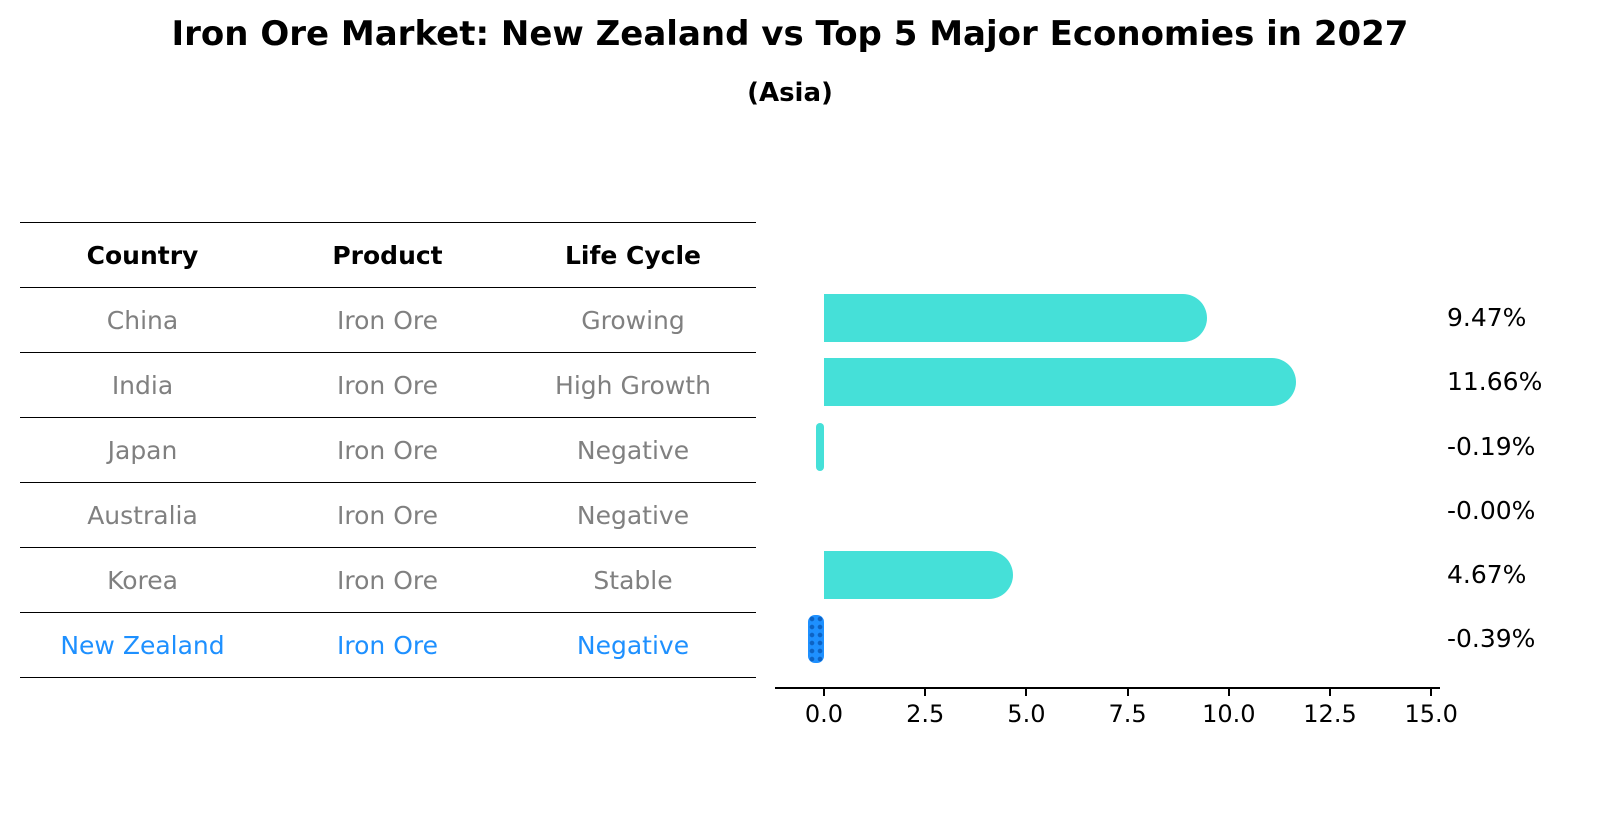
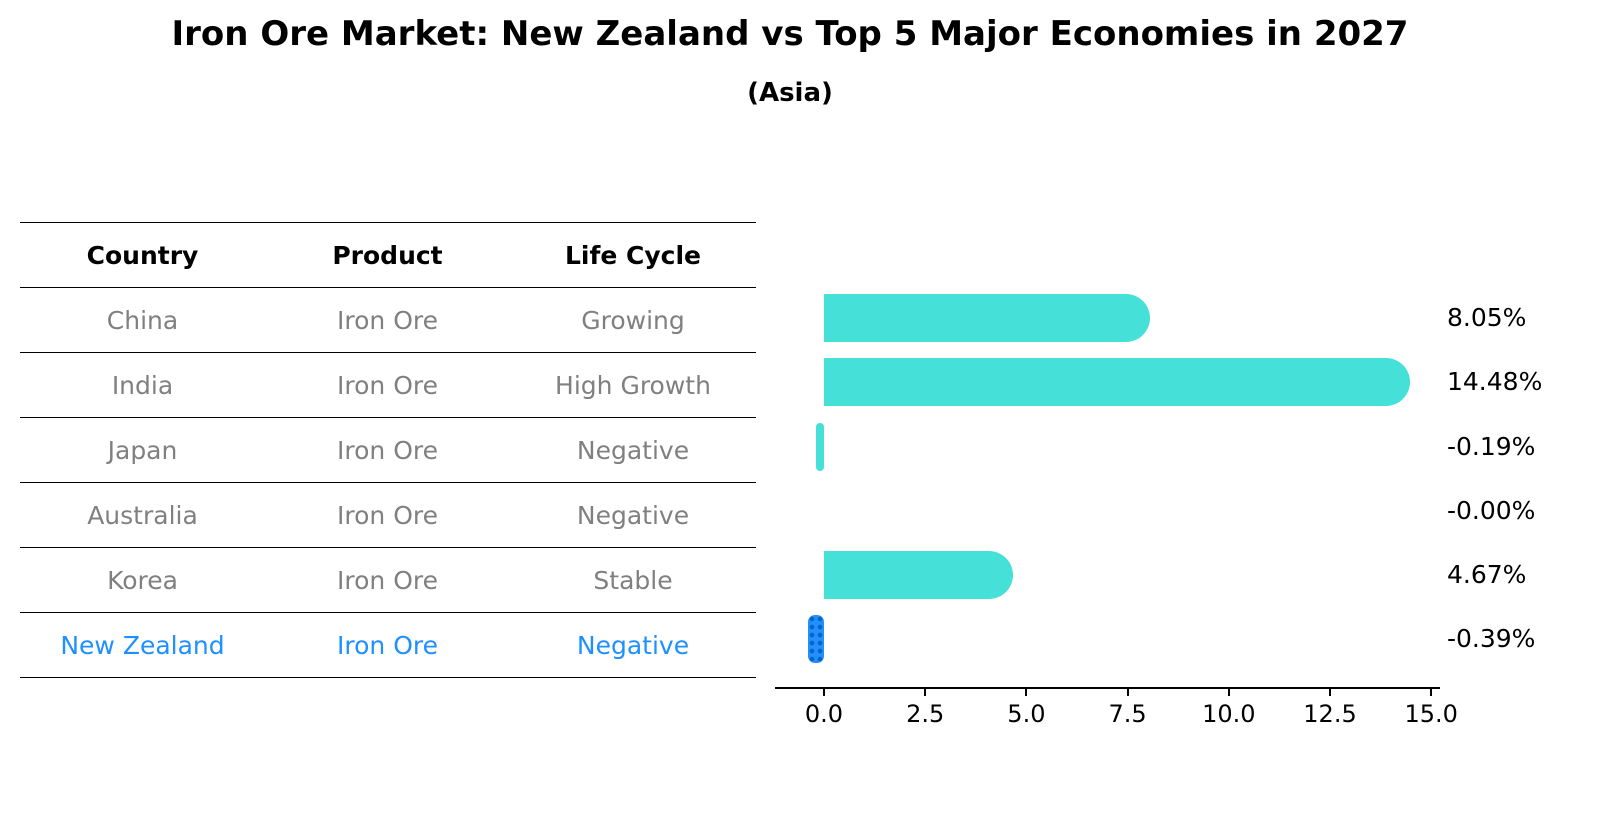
China: 9.47% -> 8.05%
India: 11.66% -> 14.48%
